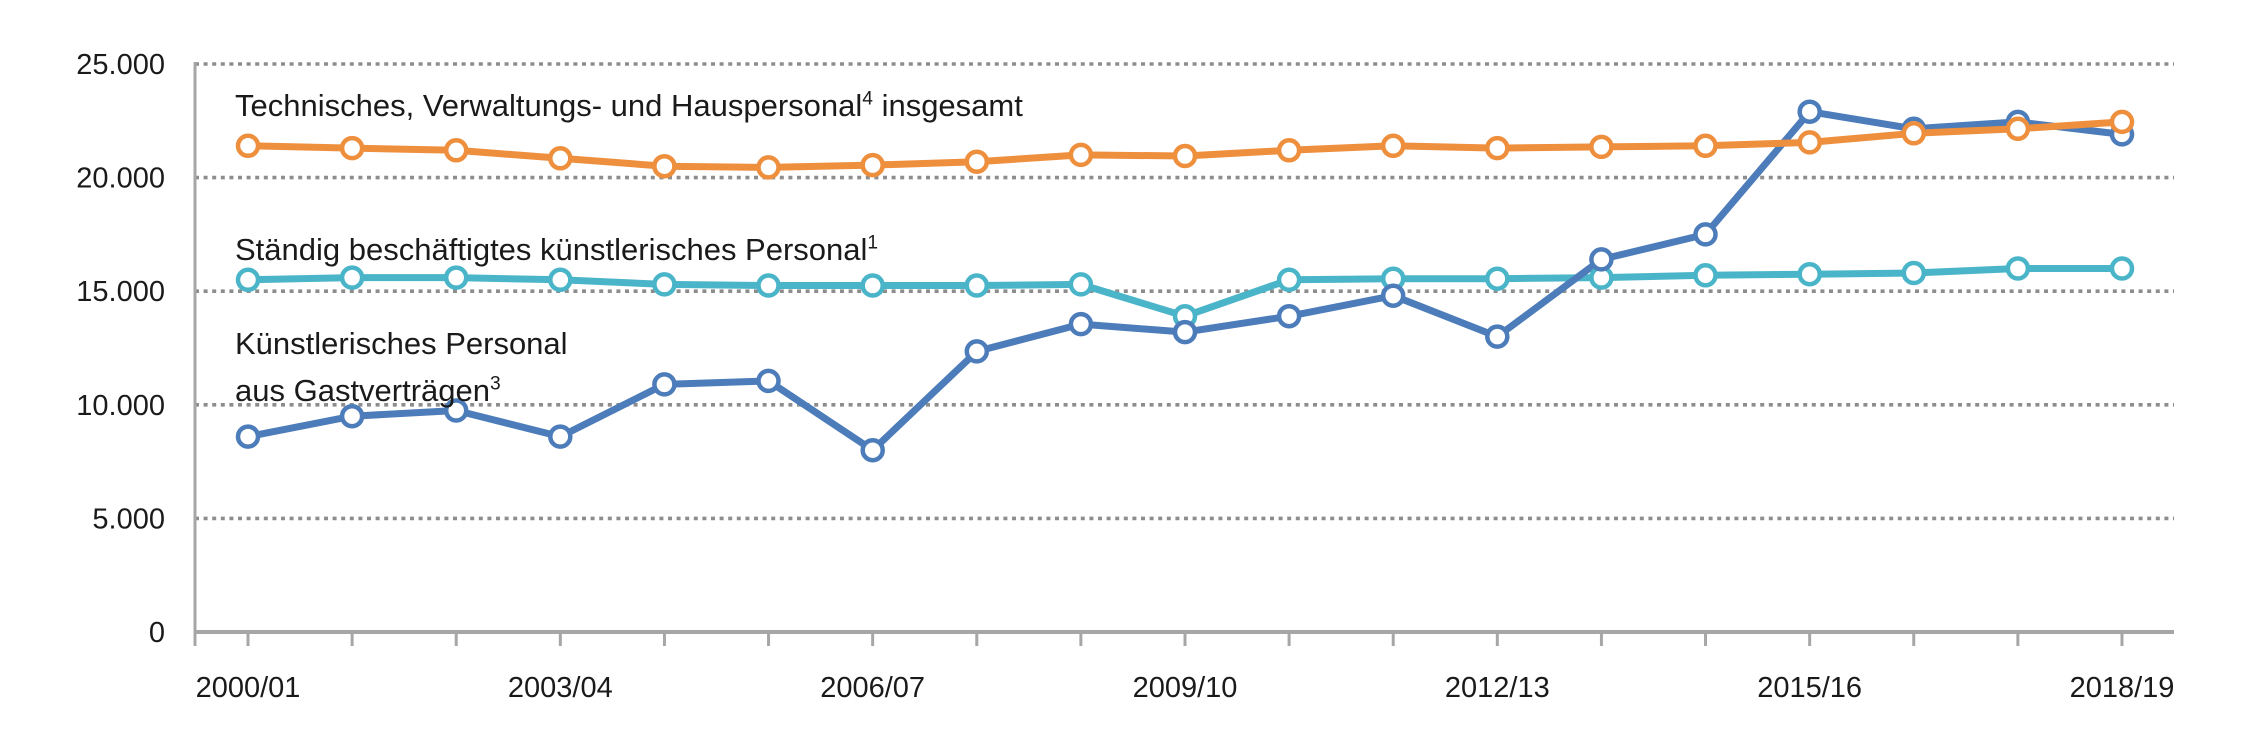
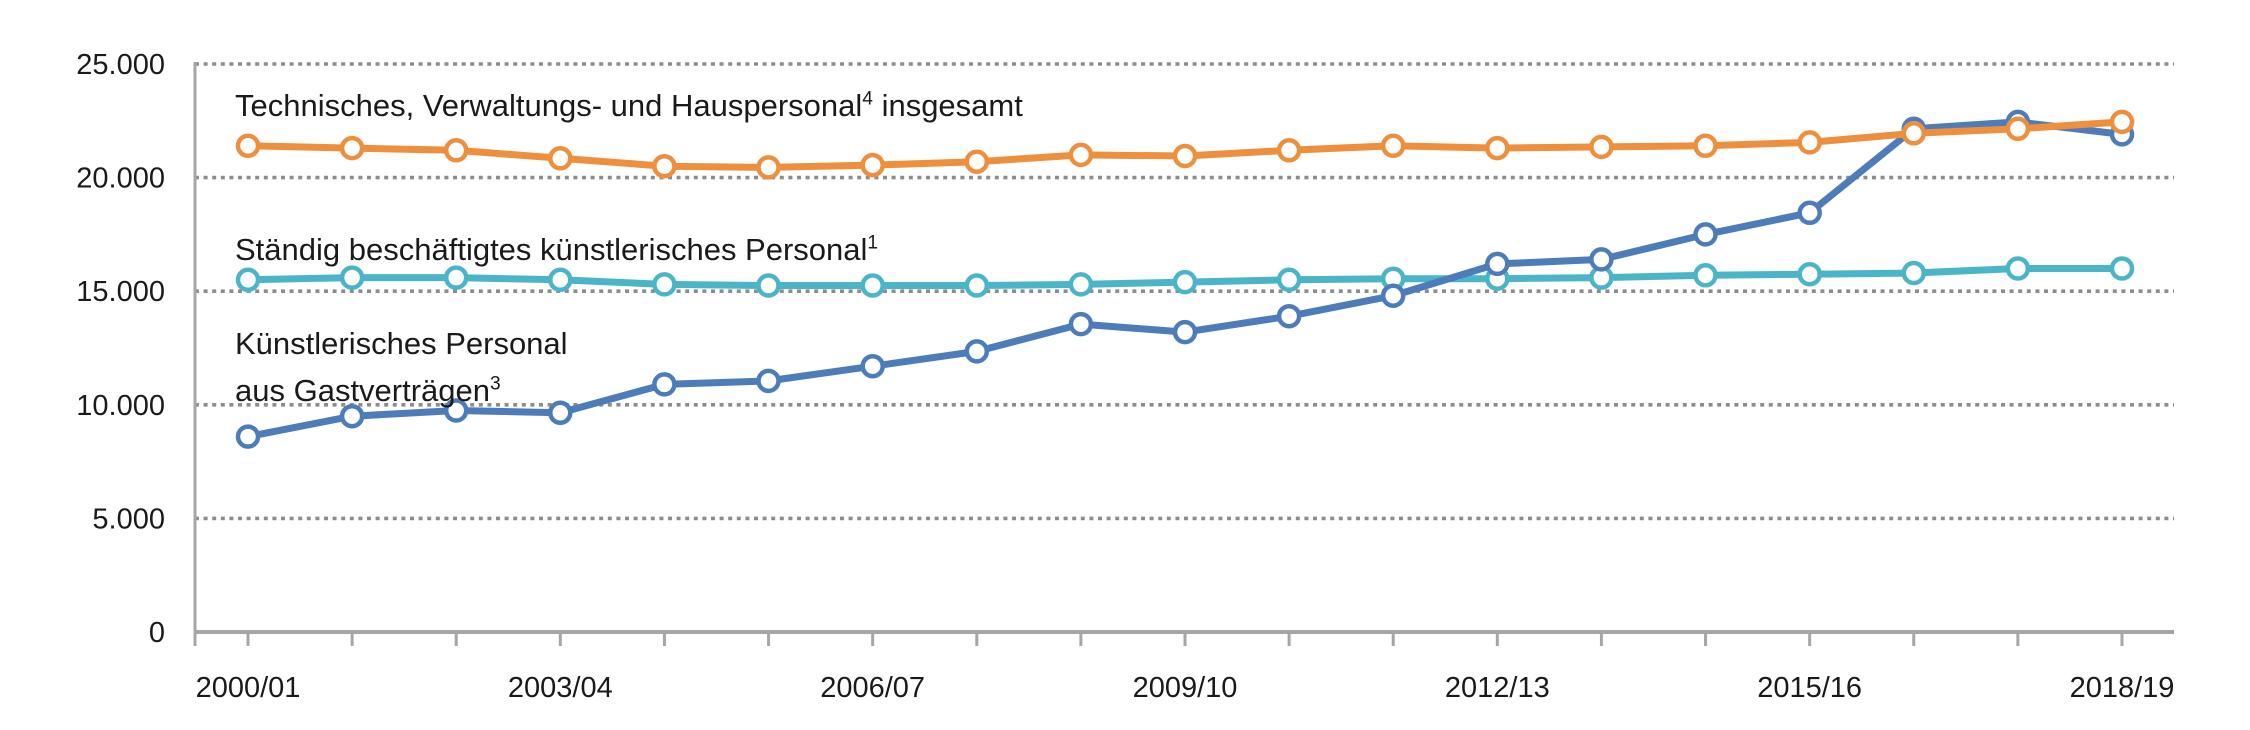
Künstlerisches Personal aus Gastverträgen/2003/04: 8600 -> 9600
Künstlerisches Personal aus Gastverträgen/2006/07: 8000 -> 11700
Ständig beschäftigtes künstlerisches Personal/2009/10: 13900 -> 15400
Künstlerisches Personal aus Gastverträgen/2012/13: 13000 -> 16200
Künstlerisches Personal aus Gastverträgen/2015/16: 22900 -> 18400
